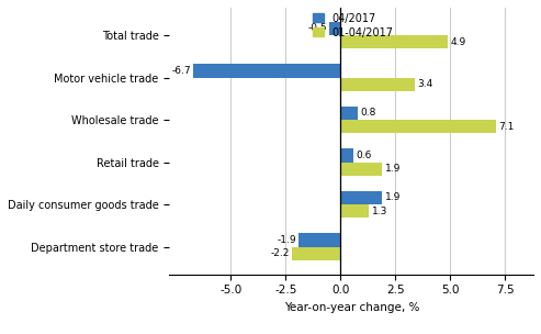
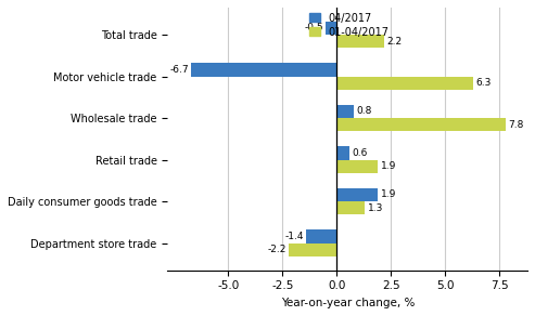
01-04/2017/Total trade: 4.9 -> 2.2
01-04/2017/Motor vehicle trade: 3.4 -> 6.3
01-04/2017/Wholesale trade: 7.1 -> 7.8
04/2017/Department store trade: -1.9 -> -1.4
